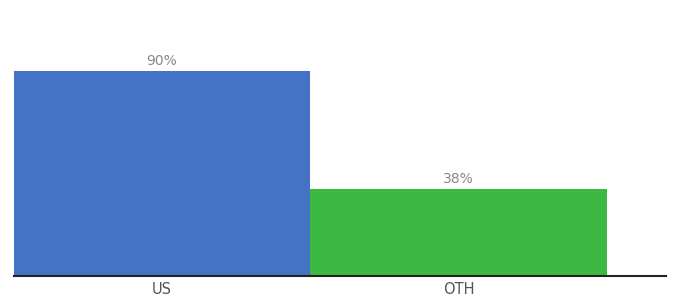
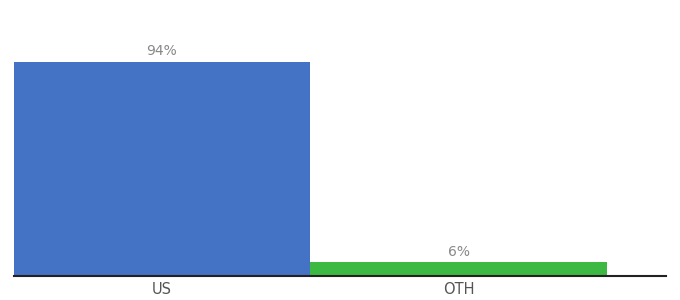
US: 90% -> 94%
OTH: 38% -> 6%
